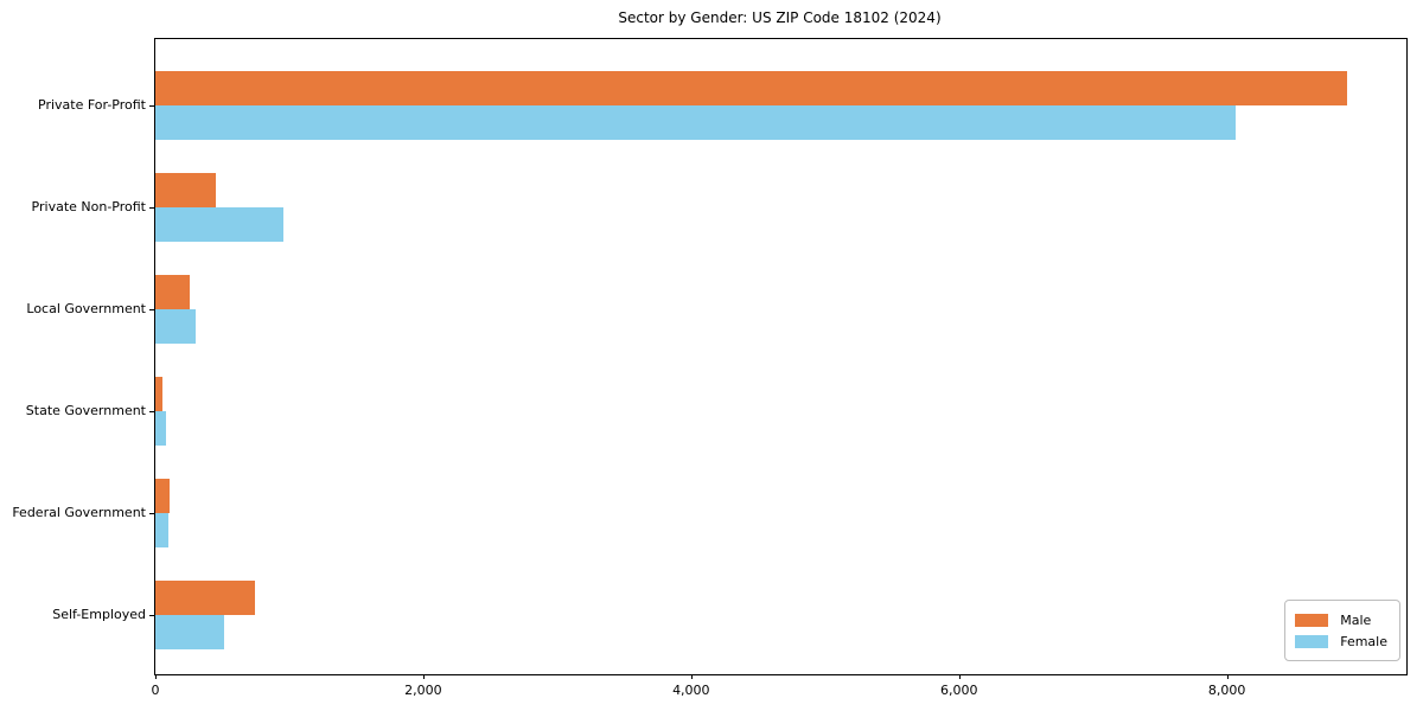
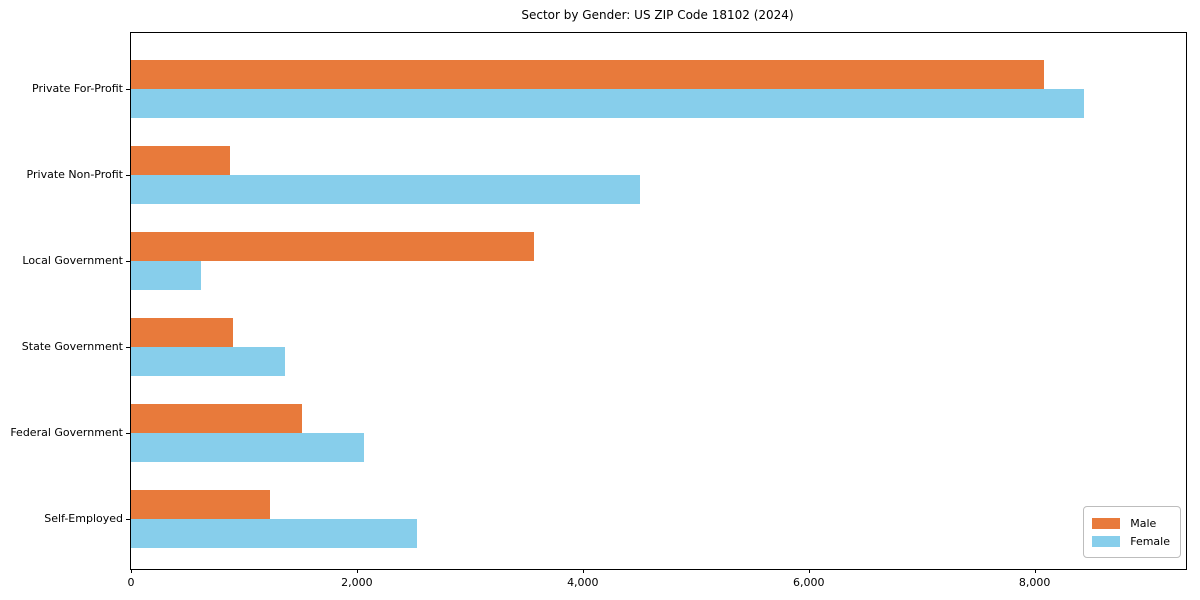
Male/Private For-Profit: 8890 -> 8080
Female/Private For-Profit: 8060 -> 8440
Male/Private Non-Profit: 450 -> 880
Female/Private Non-Profit: 960 -> 4510
Male/Local Government: 260 -> 3570
Female/Local Government: 300 -> 620
Male/State Government: 50 -> 900
Female/State Government: 80 -> 1360
Male/Federal Government: 100 -> 1510
Female/Federal Government: 100 -> 2060
Male/Self-Employed: 750 -> 1230
Female/Self-Employed: 510 -> 2530
